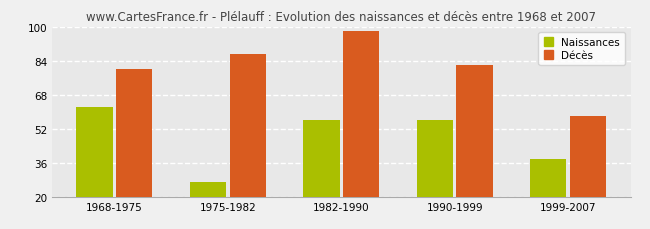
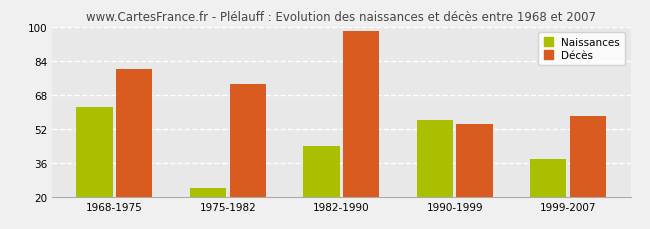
Naissances/1975-1982: 27 -> 24
Décès/1975-1982: 87 -> 73
Naissances/1982-1990: 56 -> 44
Décès/1990-1999: 82 -> 54
